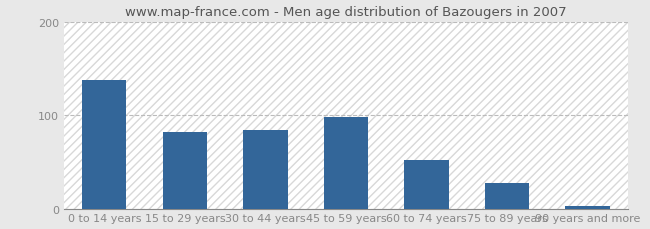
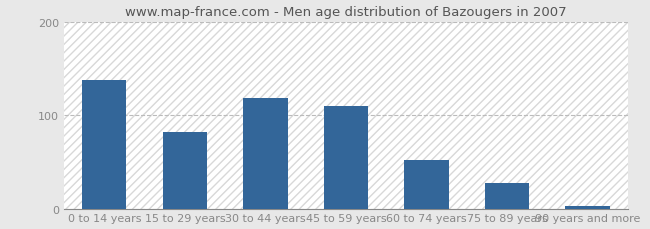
30 to 44 years: 84 -> 118
45 to 59 years: 98 -> 110
